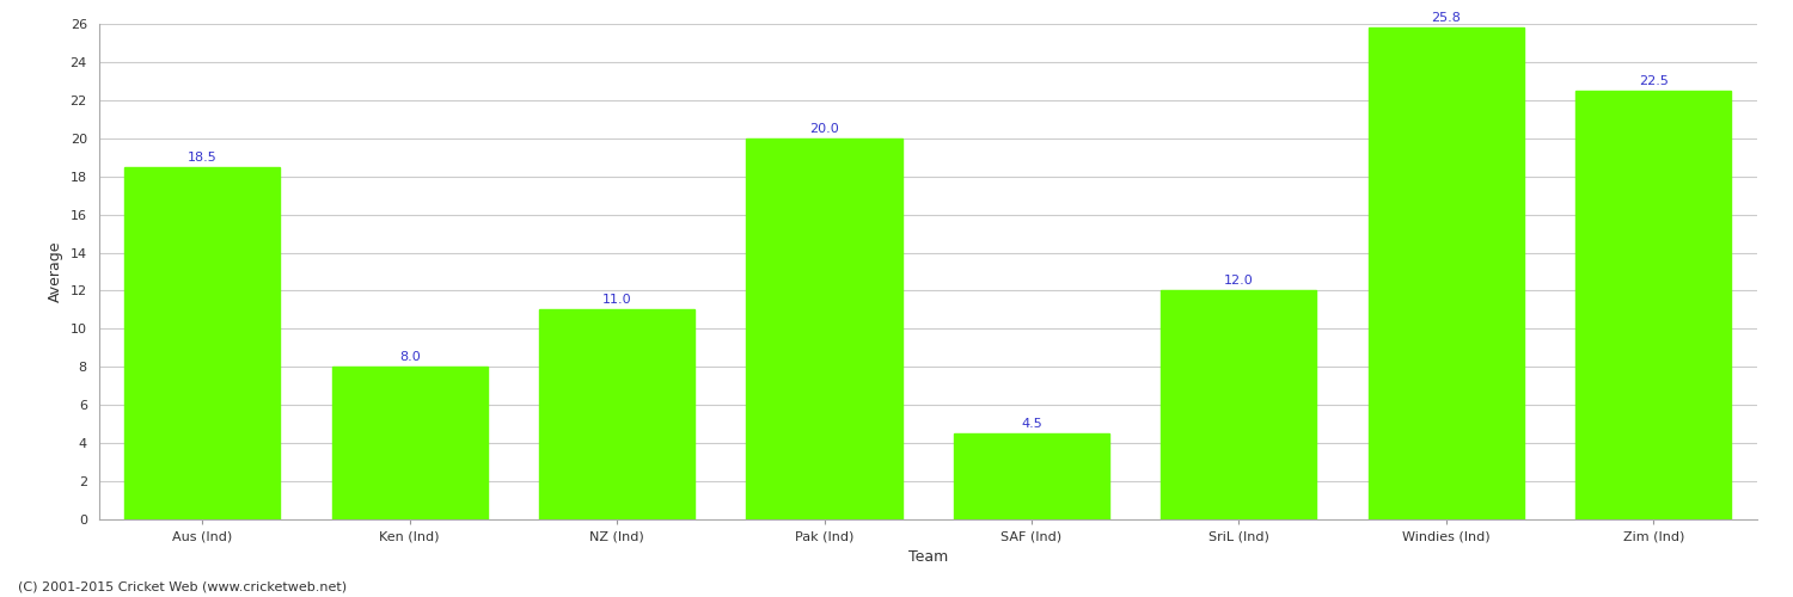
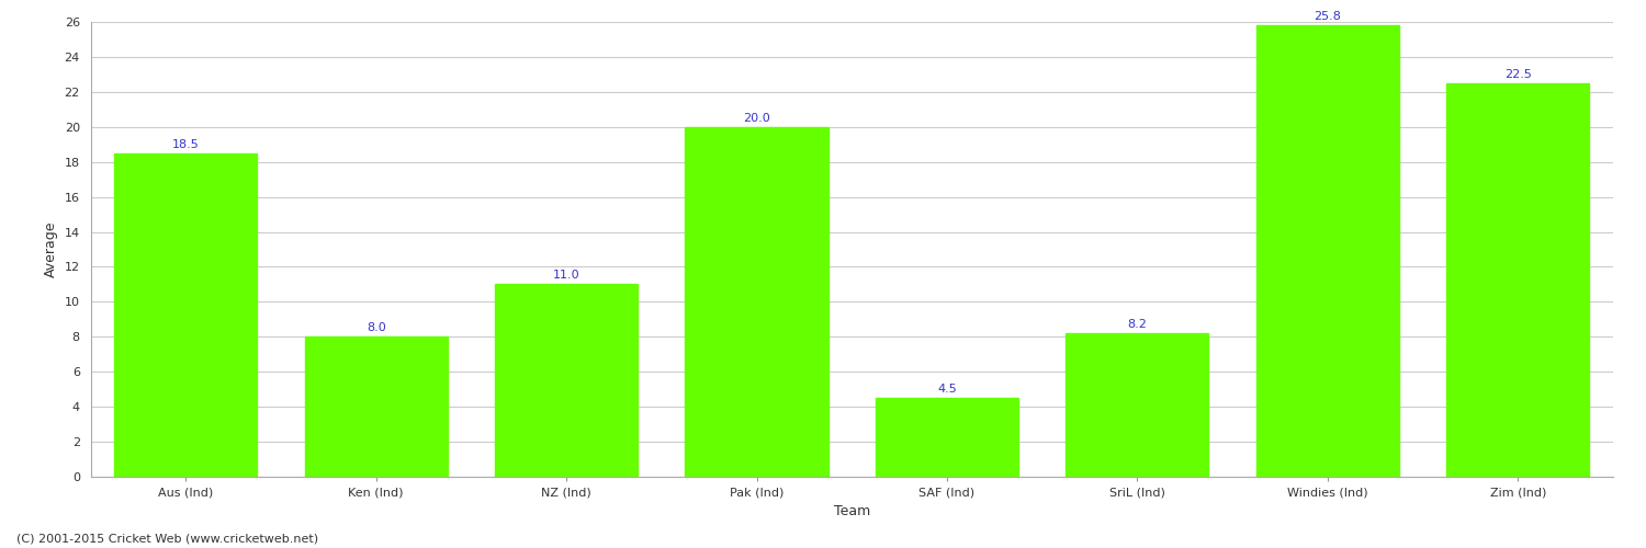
SriL (Ind): 12.0 -> 8.2
